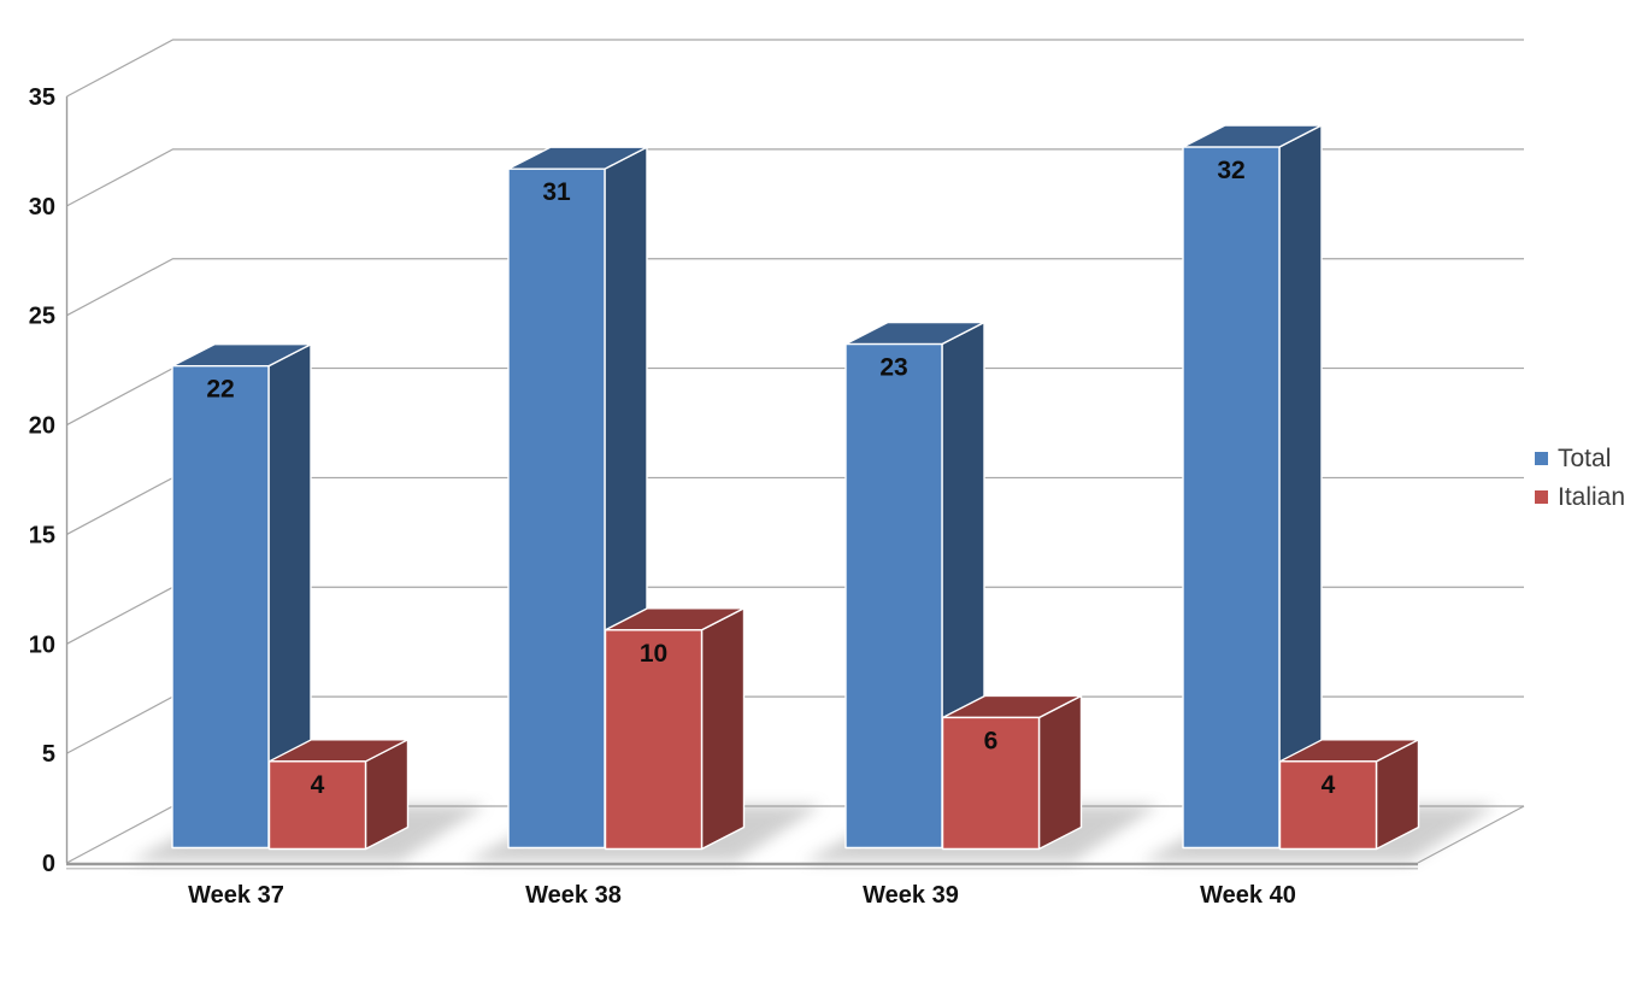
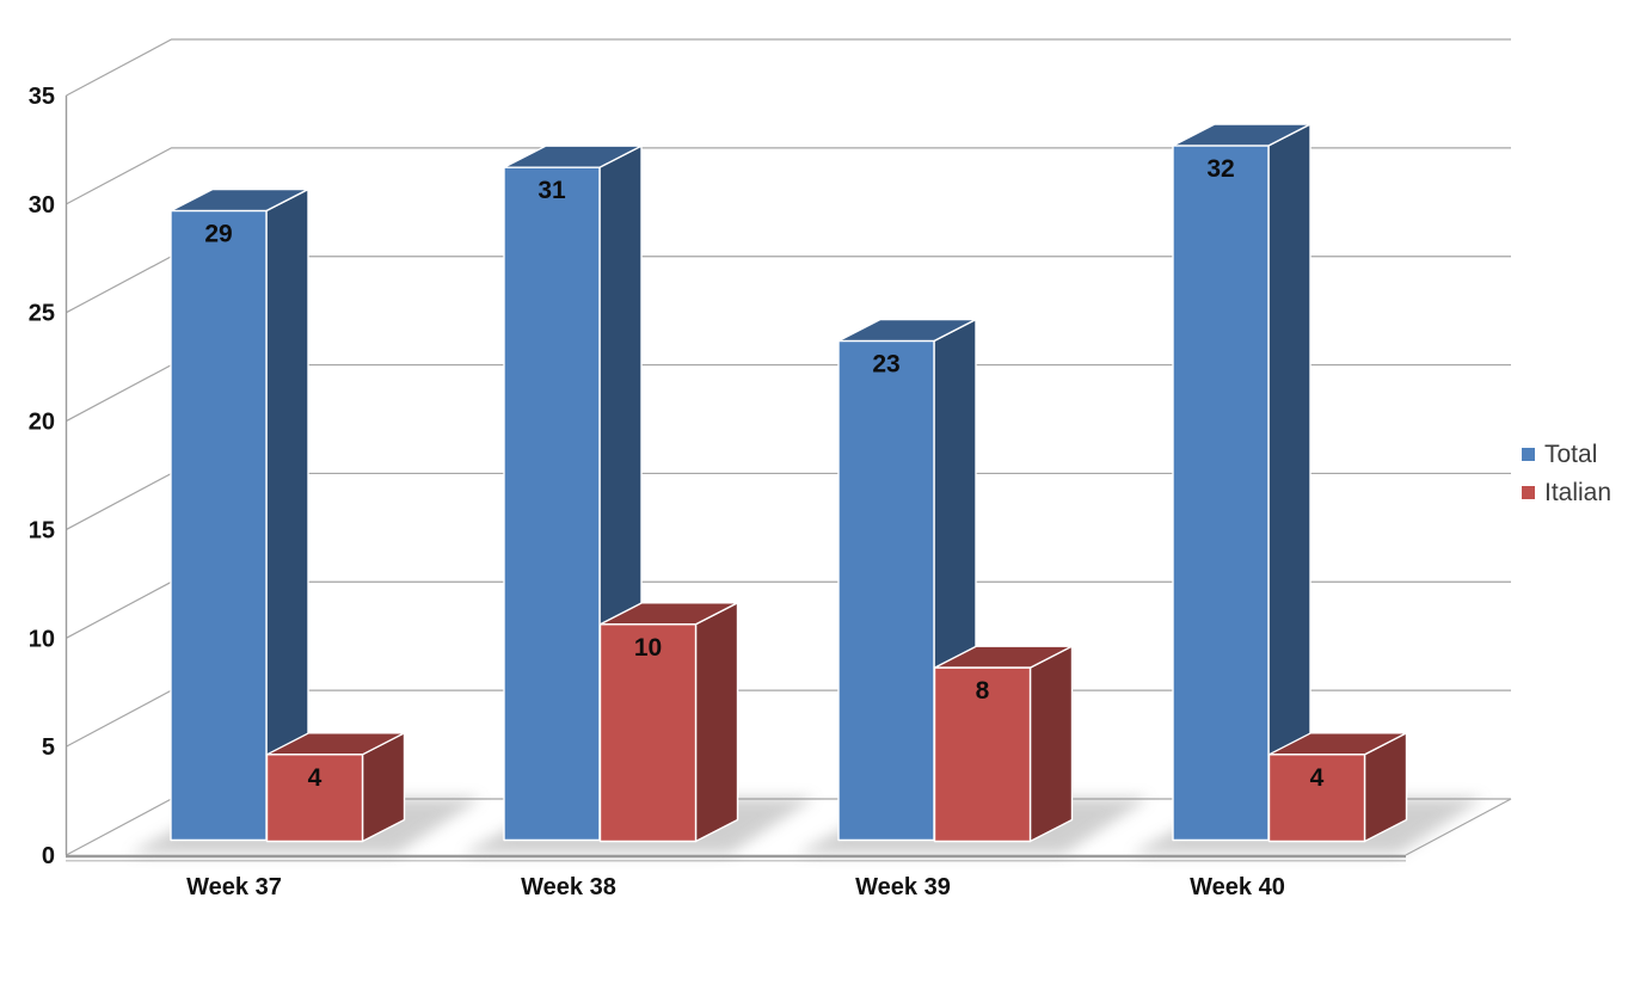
Total/Week 37: 22 -> 29
Italian/Week 39: 6 -> 8
